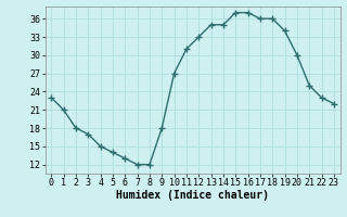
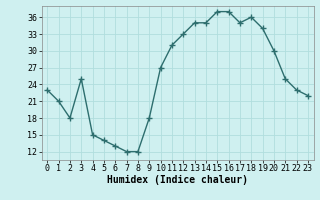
3: 17 -> 25
17: 36 -> 35
